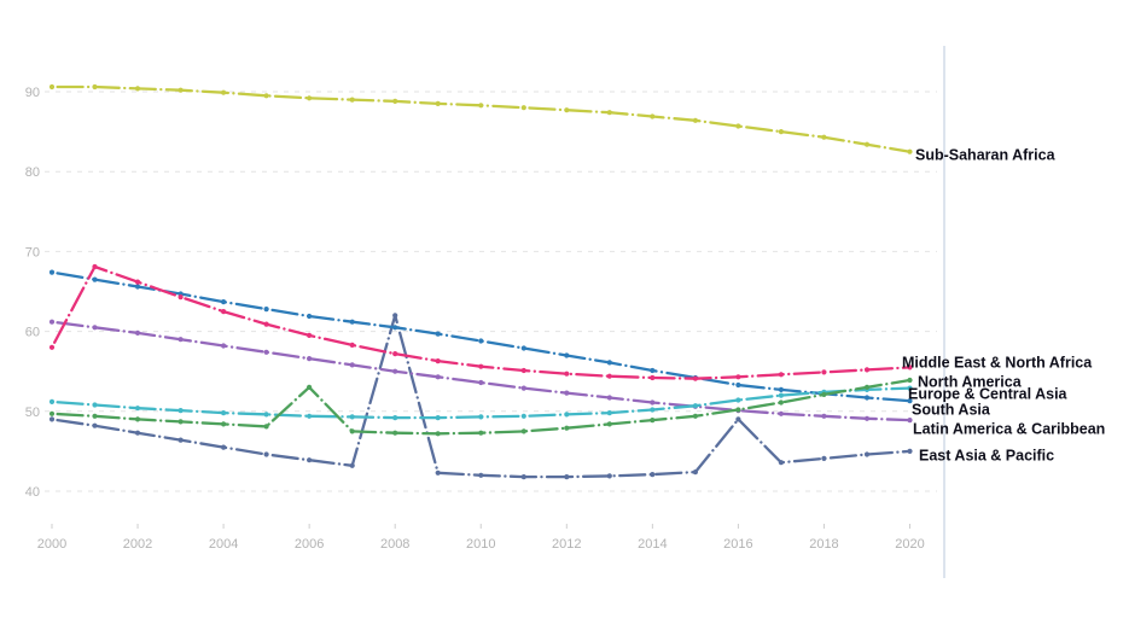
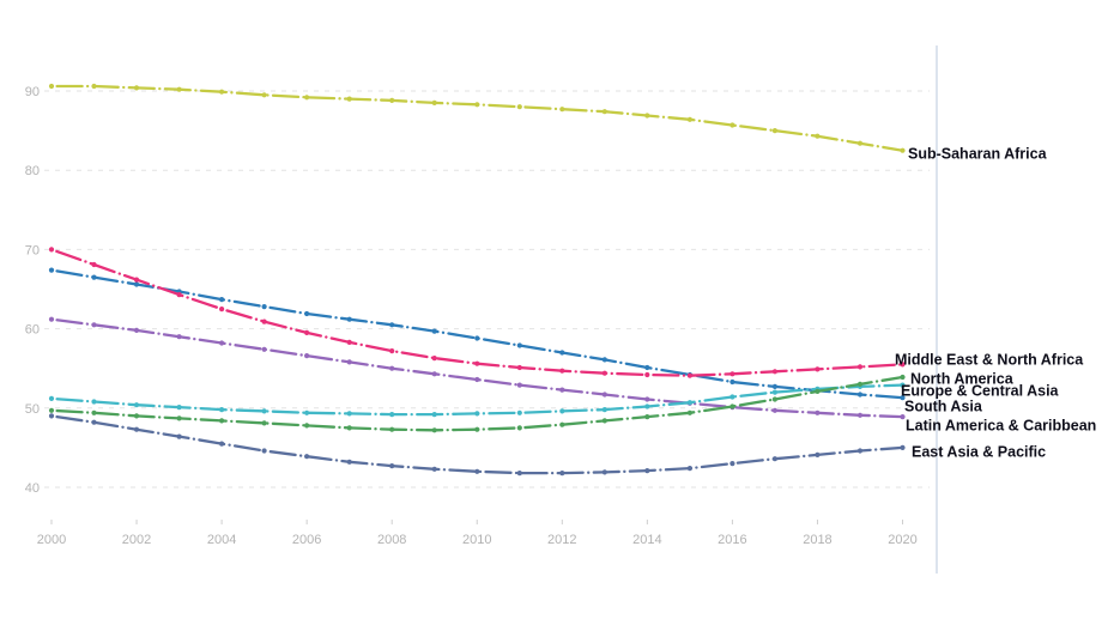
Middle East & North Africa/2000: 58 -> 70
North America/2006: 53 -> 48
East Asia & Pacific/2008: 62 -> 43
East Asia & Pacific/2016: 49 -> 43
